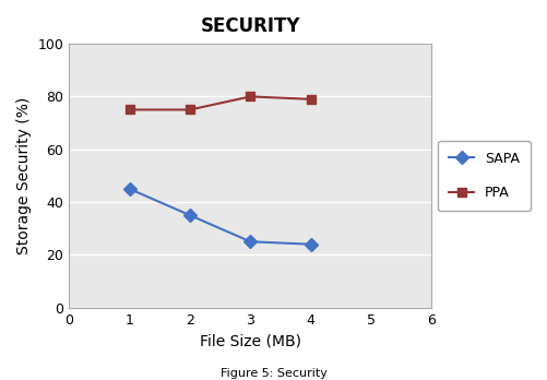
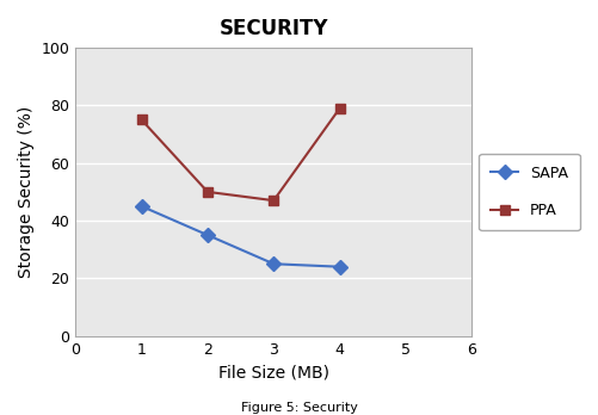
PPA/2: 75 -> 50
PPA/3: 80 -> 47
